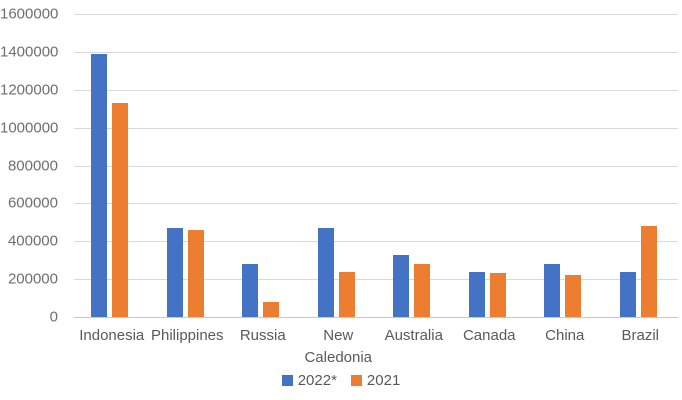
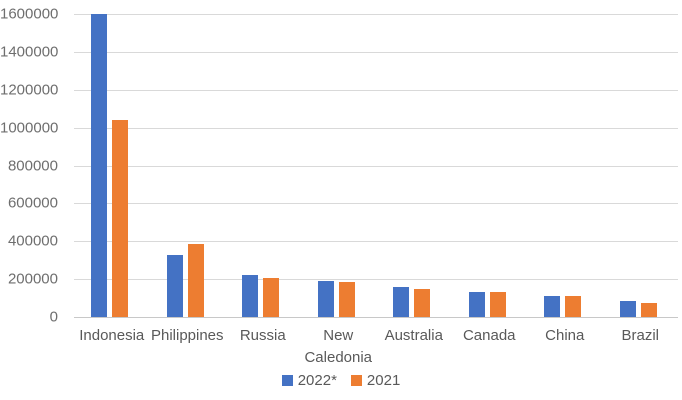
2022*/Indonesia: 1390000 -> 1600000
2021/Indonesia: 1130000 -> 1040000
2022*/Philippines: 470000 -> 330000
2021/Philippines: 460000 -> 390000
2022*/Russia: 280000 -> 220000
2021/Russia: 80000 -> 200000
2022*/New Caledonia: 470000 -> 190000
2021/New Caledonia: 240000 -> 190000
2022*/Australia: 330000 -> 160000
2021/Australia: 280000 -> 150000
2022*/Canada: 240000 -> 130000
2021/Canada: 230000 -> 130000
2022*/China: 280000 -> 110000
2021/China: 220000 -> 110000
2022*/Brazil: 240000 -> 80000
2021/Brazil: 480000 -> 80000
